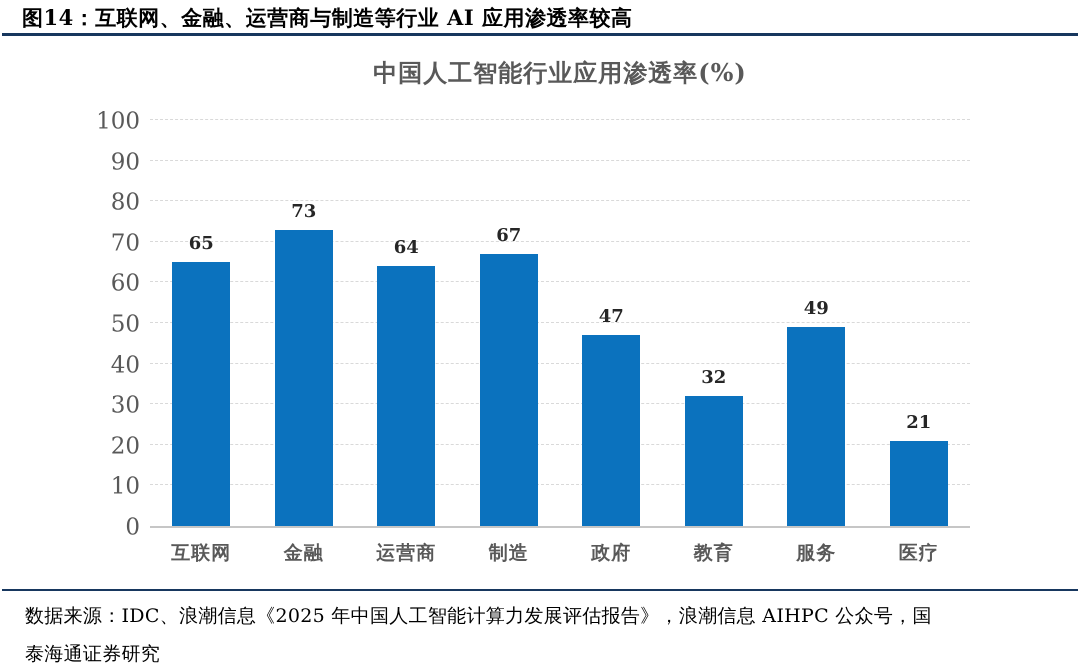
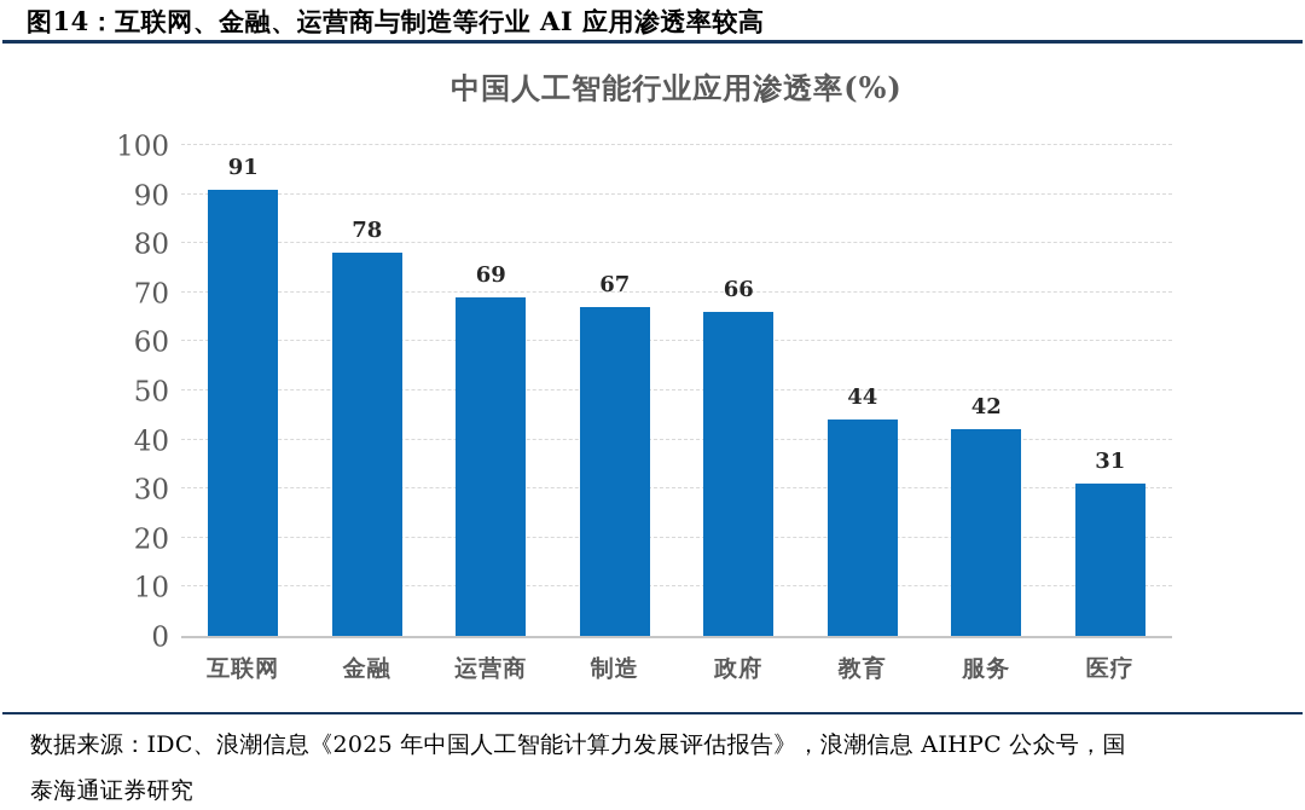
互联网: 65 -> 91
金融: 73 -> 78
运营商: 64 -> 69
政府: 47 -> 66
教育: 32 -> 44
服务: 49 -> 42
医疗: 21 -> 31
